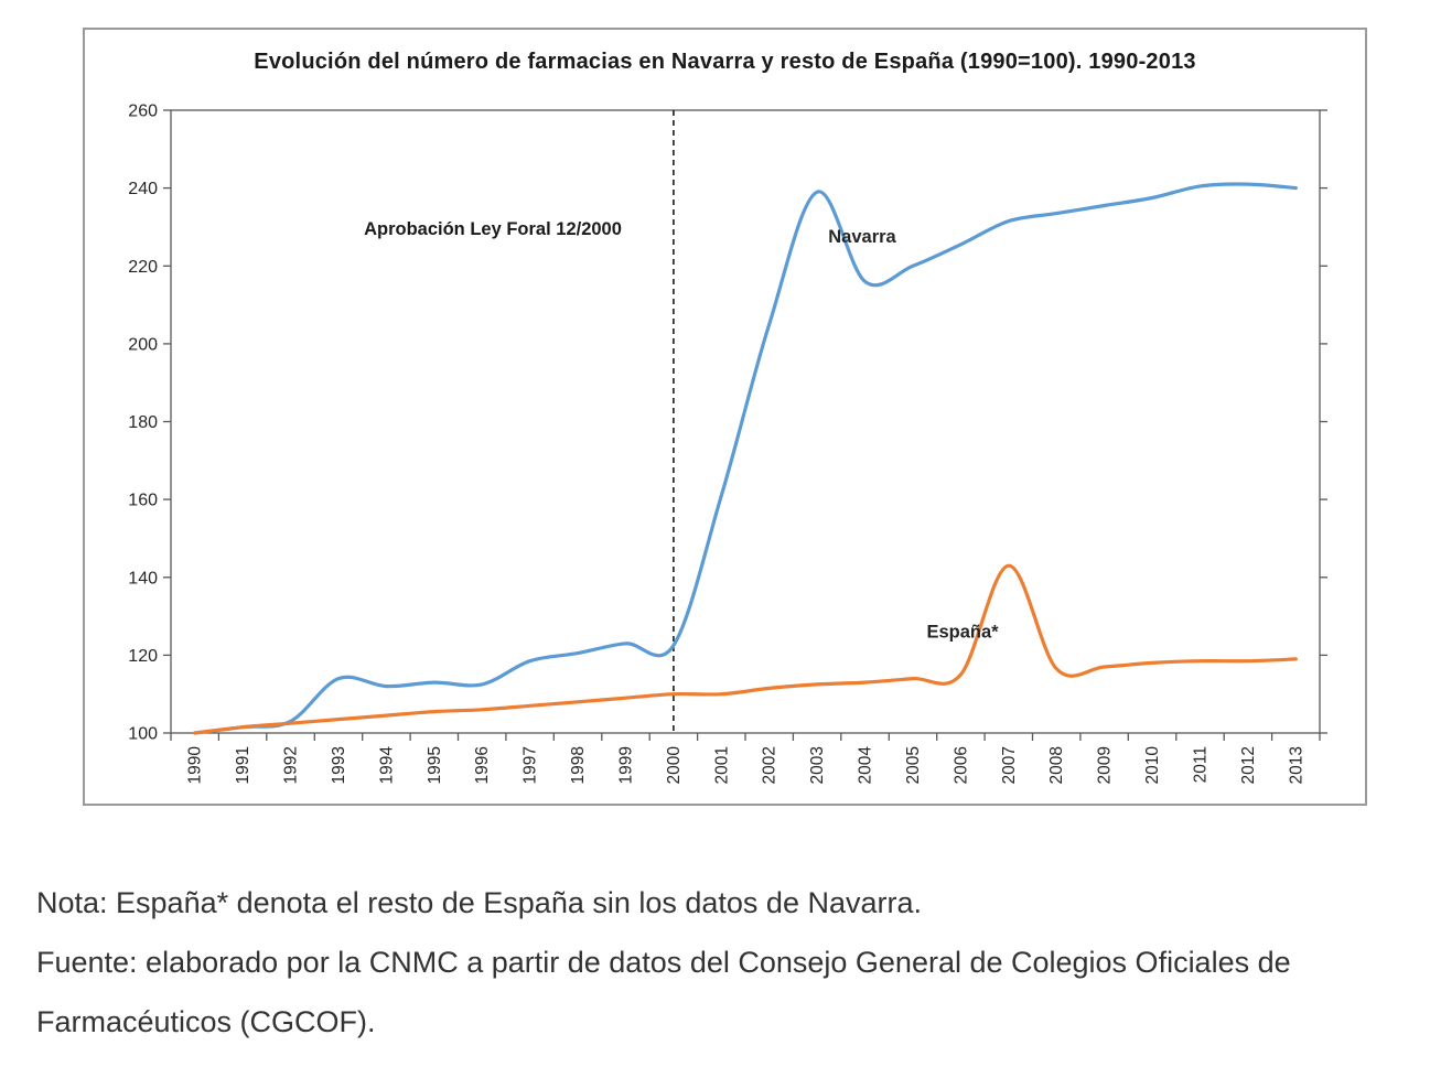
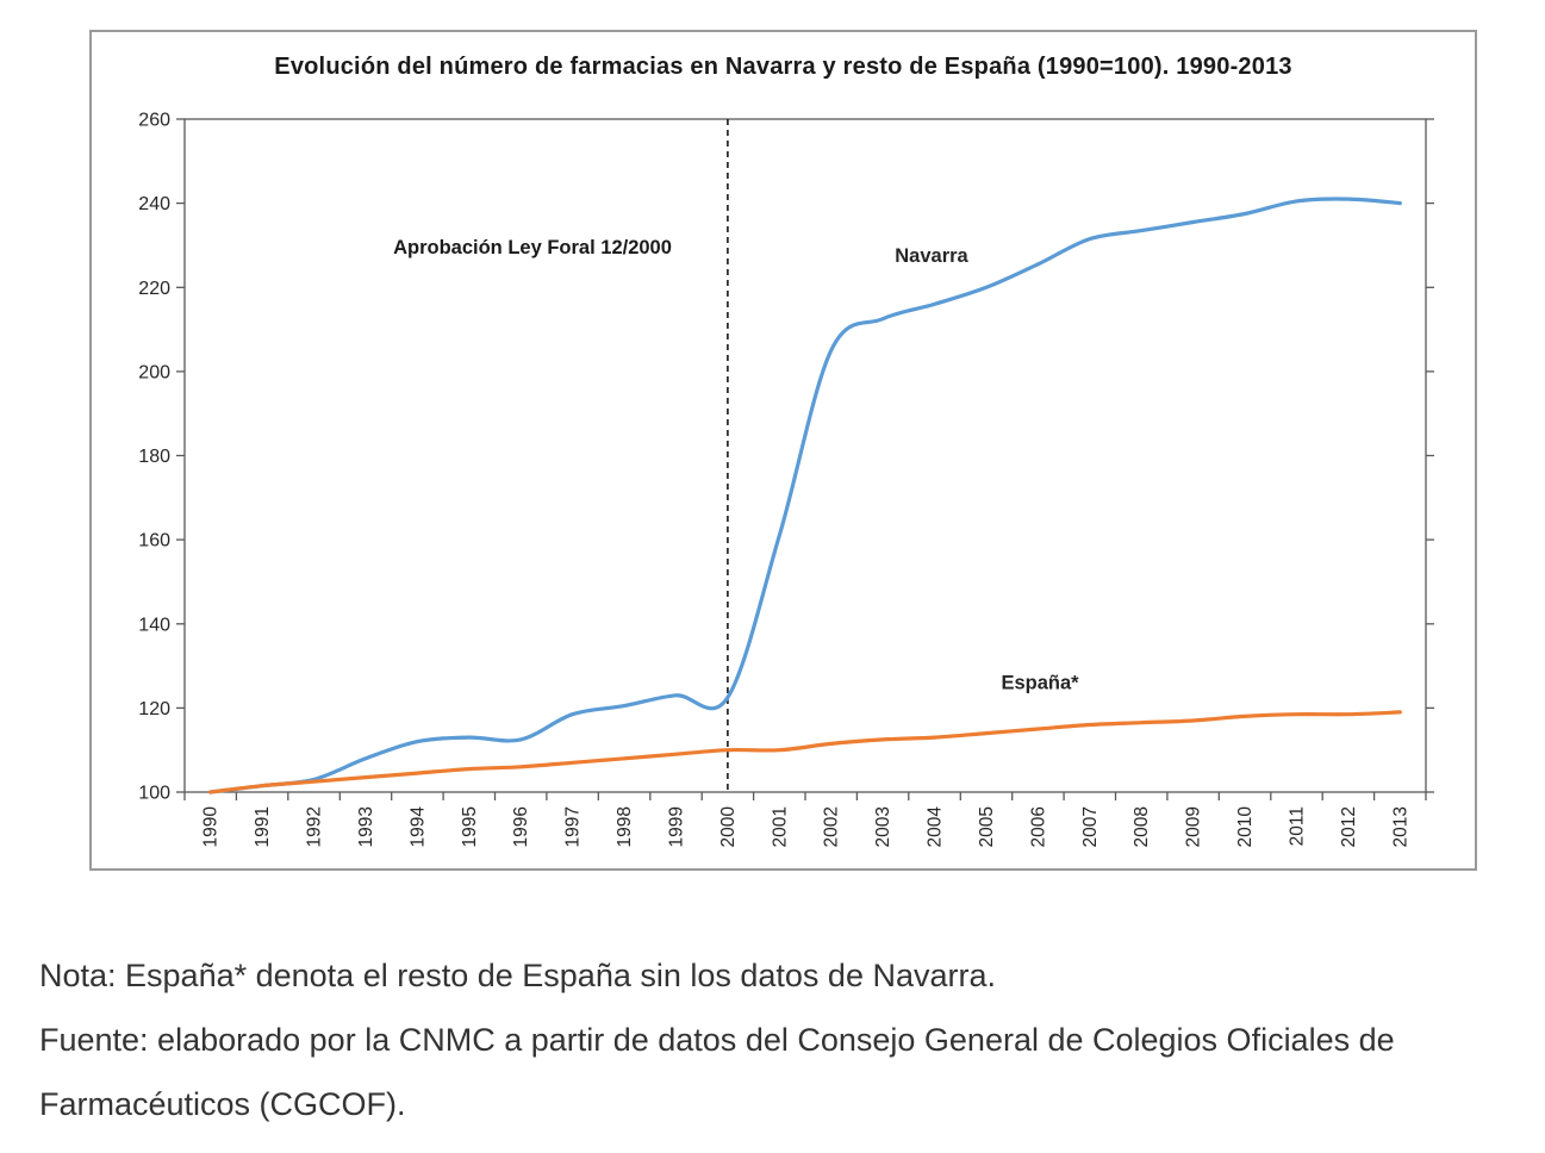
Navarra/1993: 114 -> 108
Navarra/2003: 239 -> 212
España*/2007: 143 -> 116
